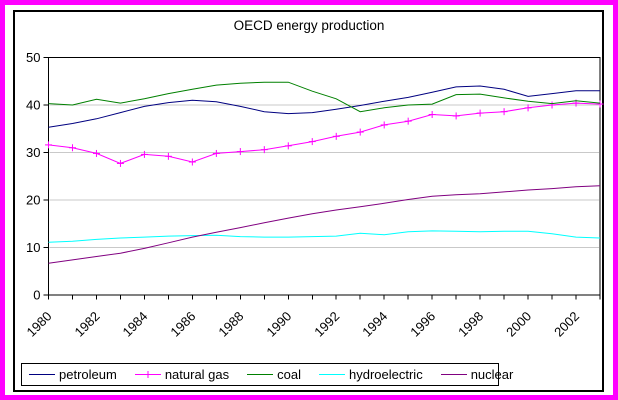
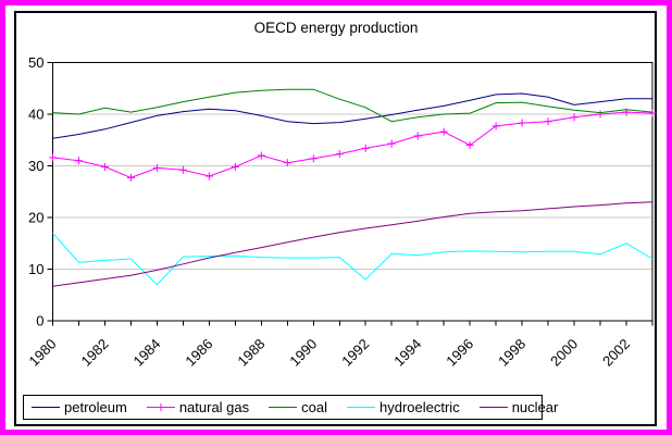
hydroelectric/1980: 11 -> 17
hydroelectric/1984: 12 -> 7
natural gas/1988: 30 -> 32
hydroelectric/1992: 12 -> 8
natural gas/1996: 38 -> 34
hydroelectric/2002: 12 -> 15
